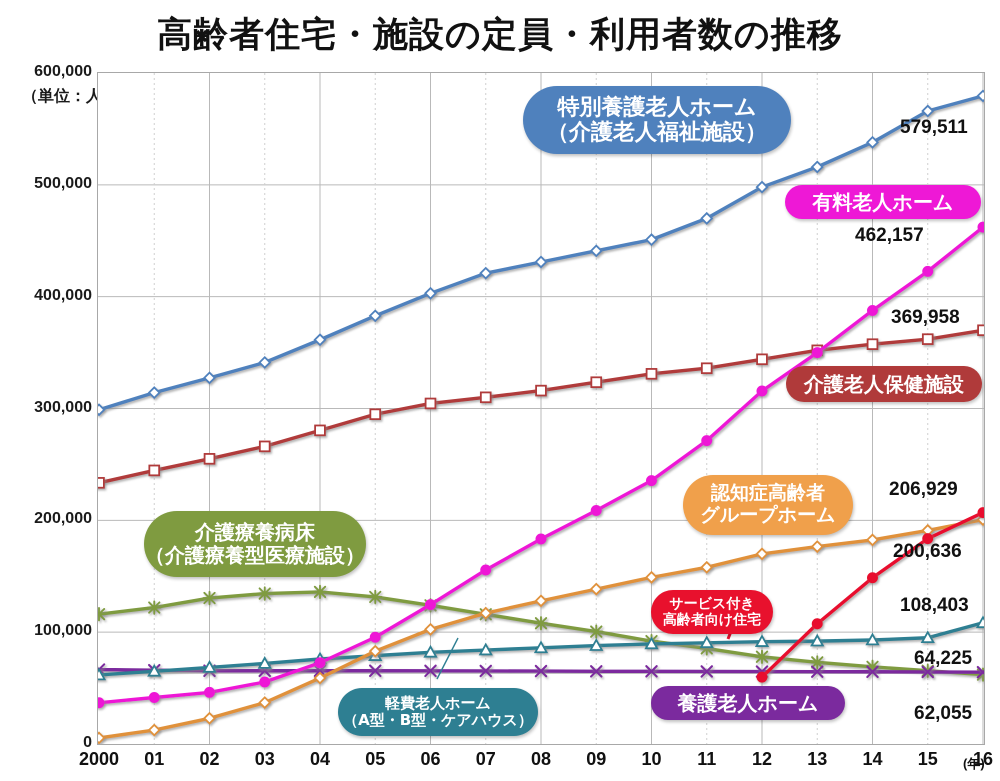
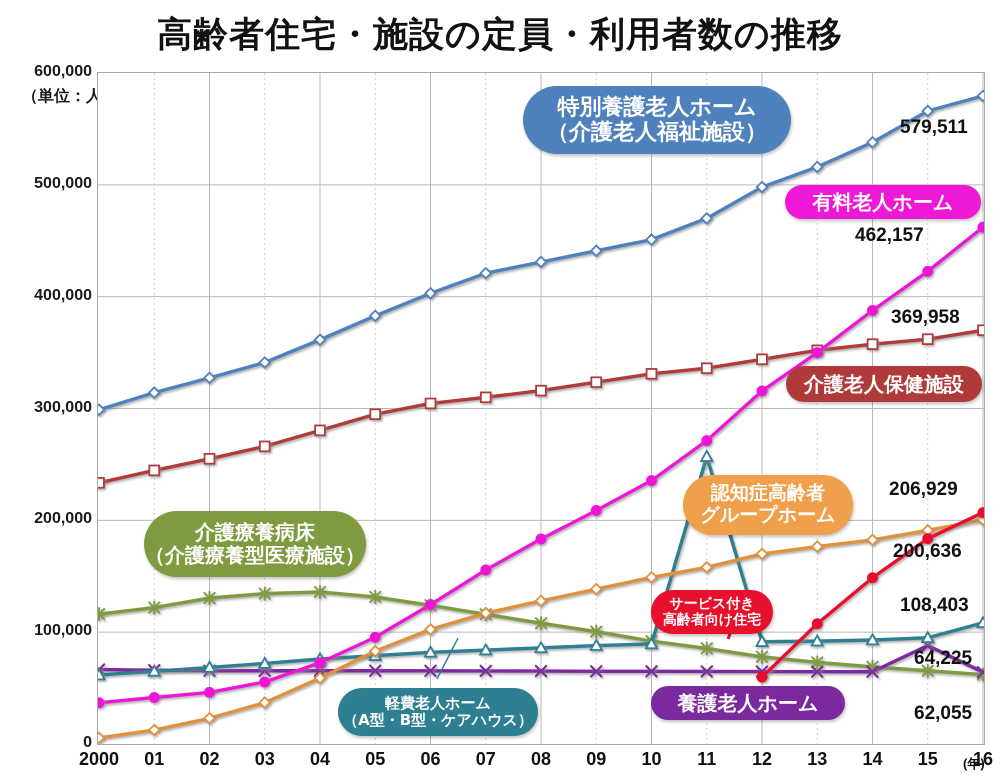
軽費老人ホーム（A型・B型・ケアハウス）/11: 90000 -> 257000
養護老人ホーム/15: 64000 -> 88000
